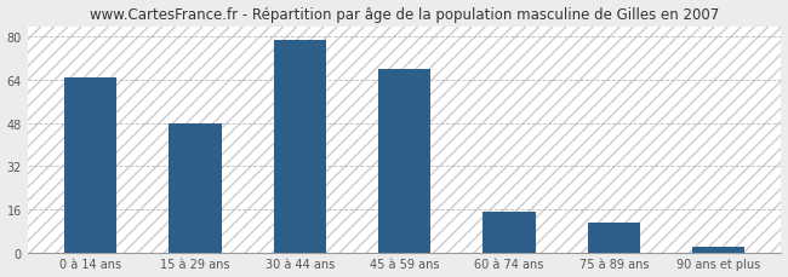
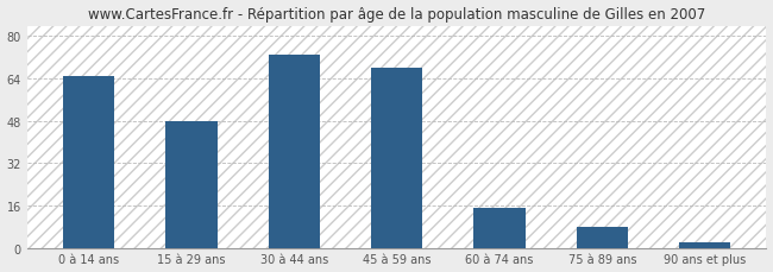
30 à 44 ans: 79 -> 73
75 à 89 ans: 11 -> 8
